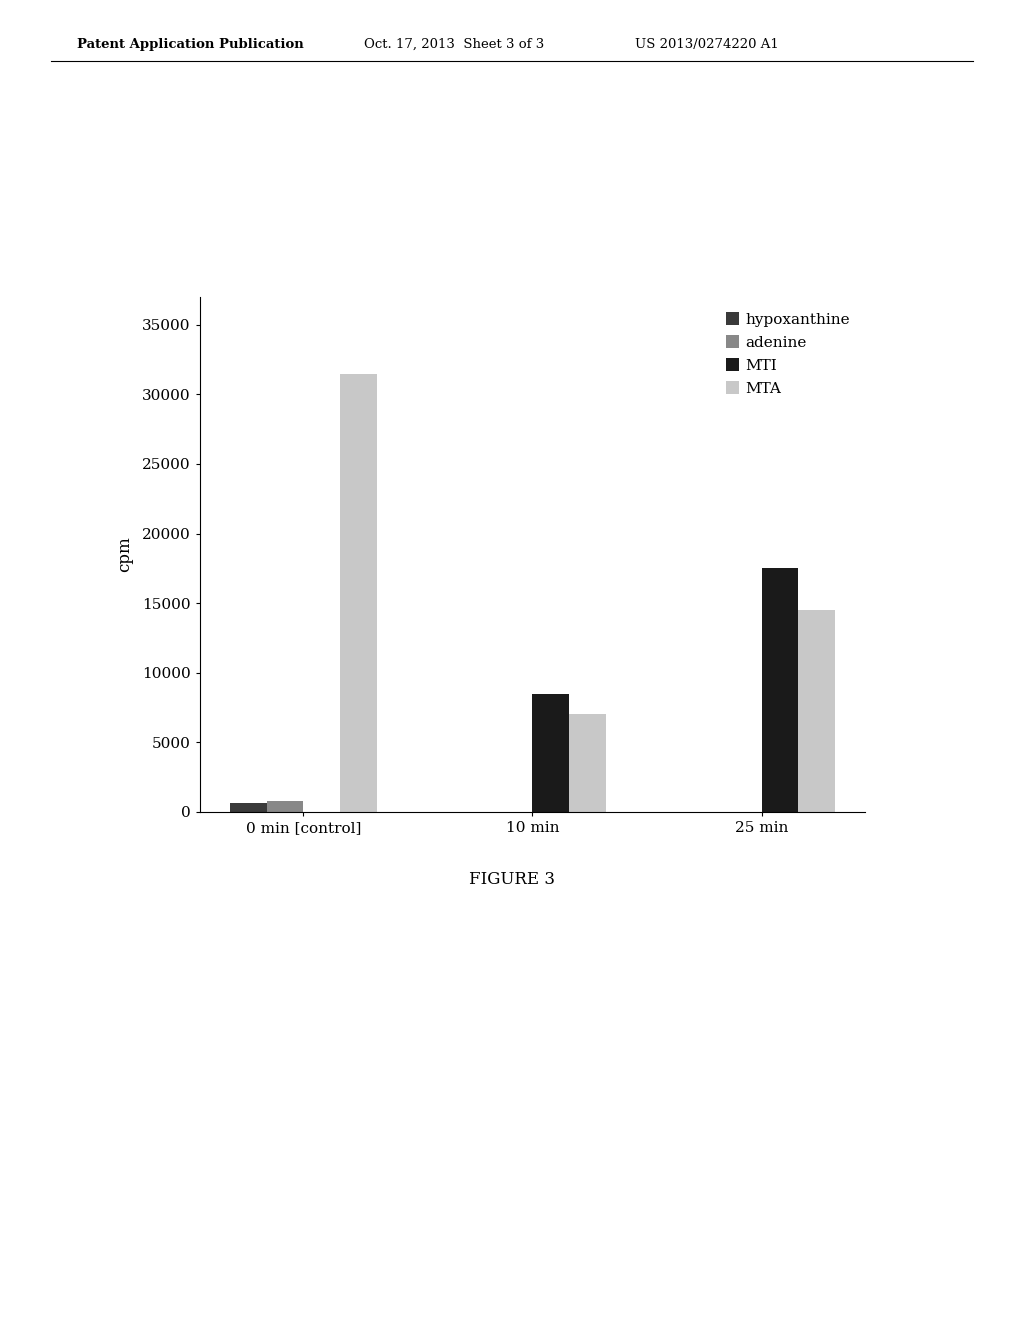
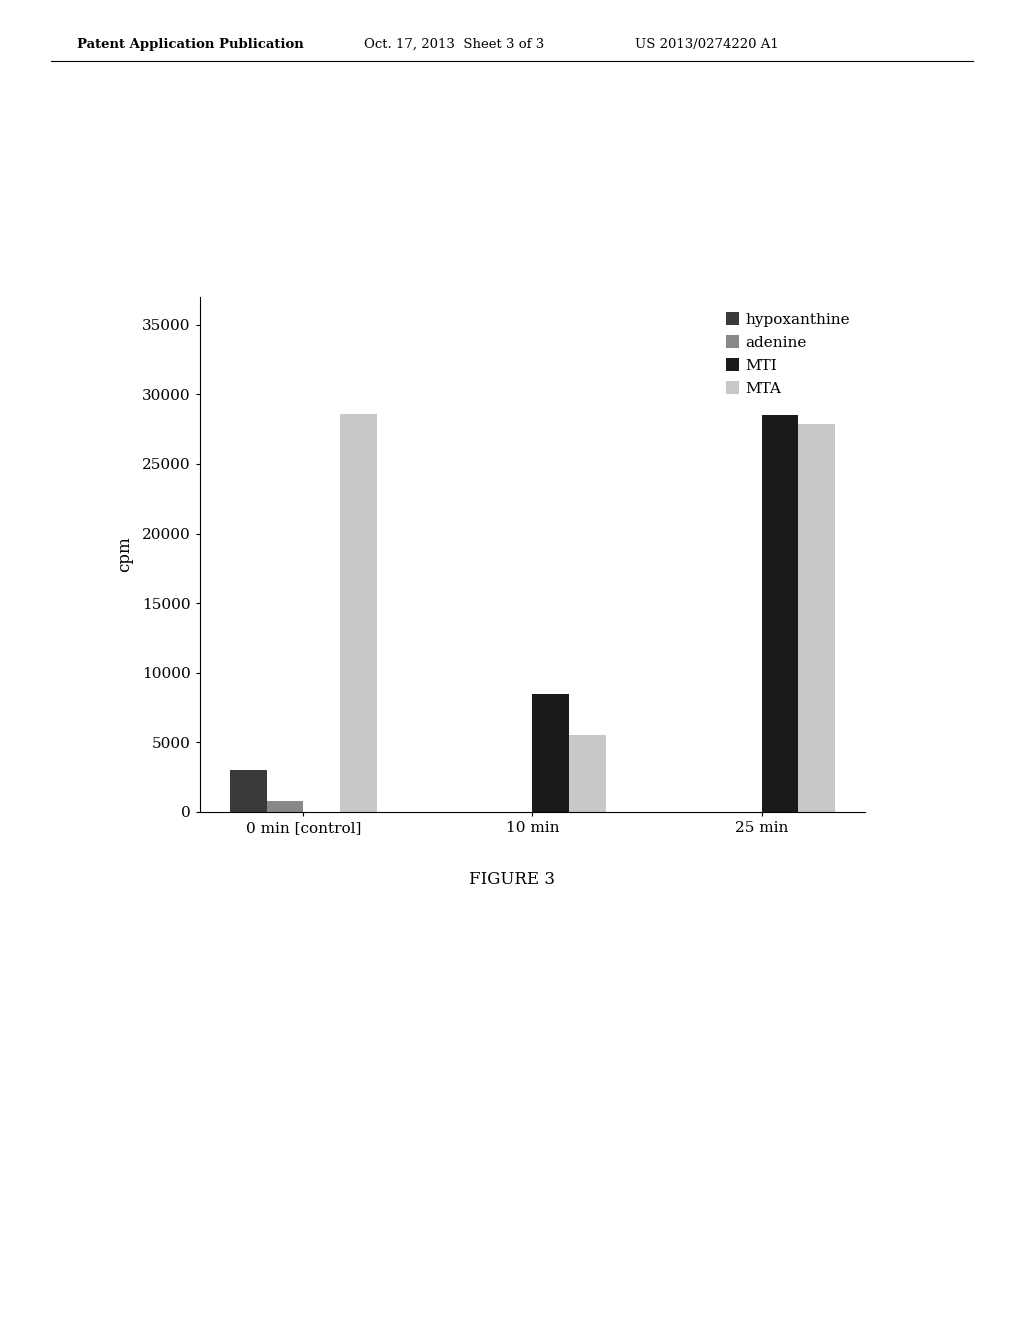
hypoxanthine/0 min [control]: 600 -> 3000
MTA/0 min [control]: 31500 -> 28600
MTA/10 min: 7000 -> 5500
MTI/25 min: 17500 -> 28500
MTA/25 min: 14500 -> 27900
